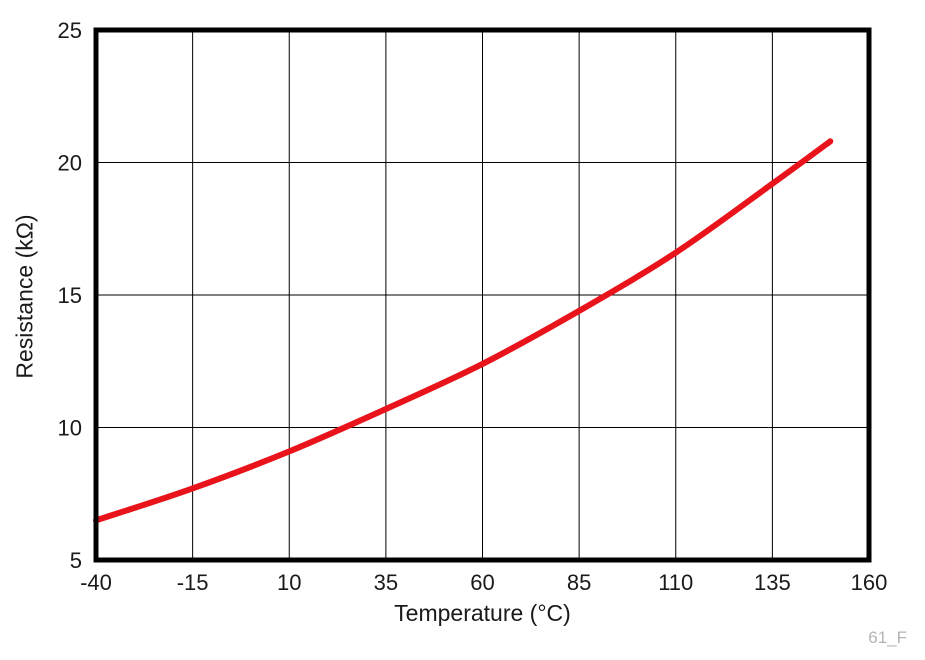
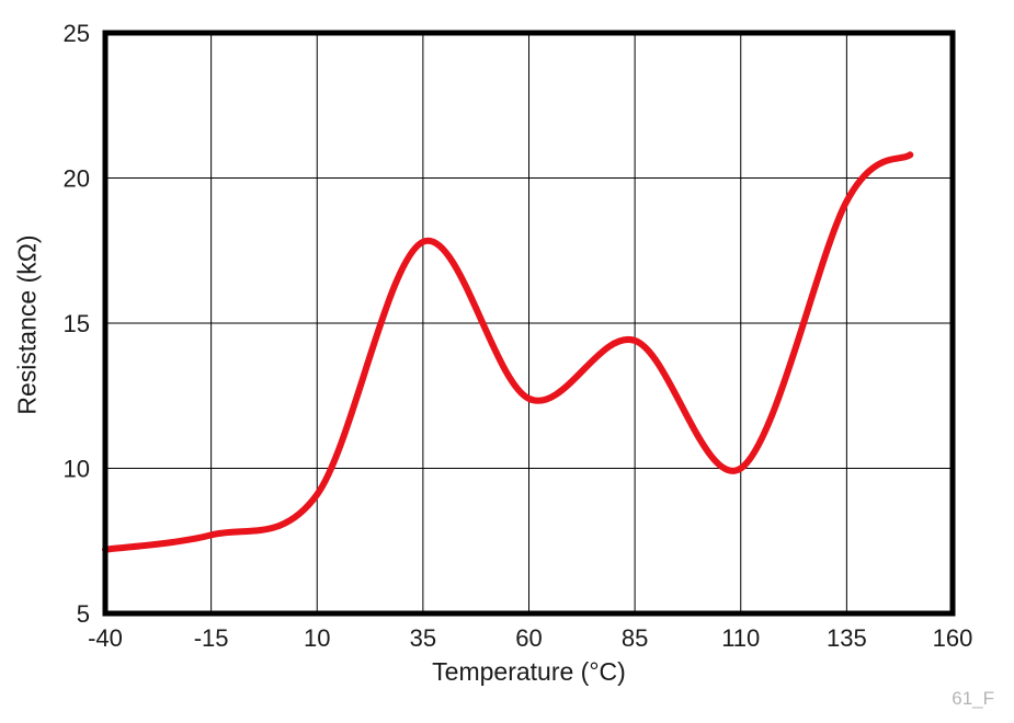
-40: 6.5 -> 7.2
35: 10.7 -> 17.8
110: 16.6 -> 10.0
